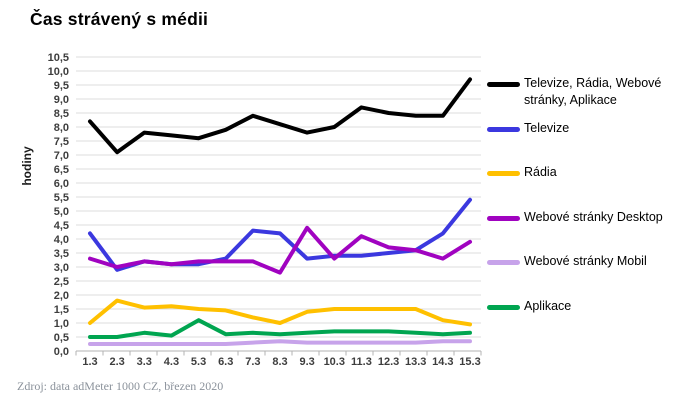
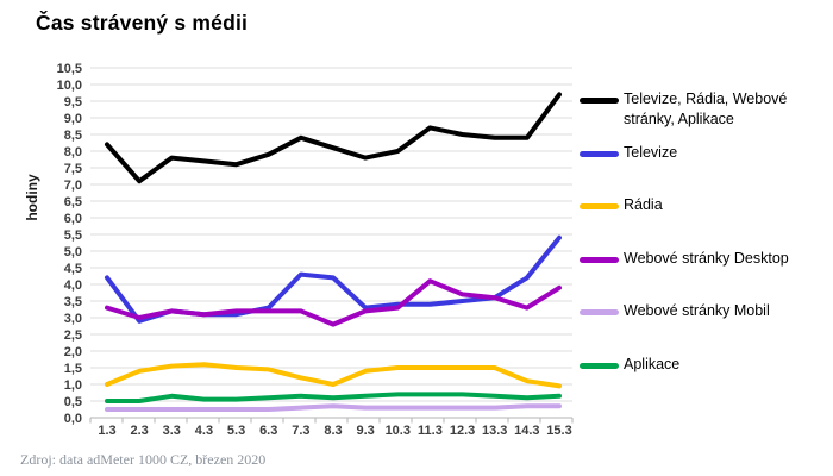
Rádia/2.3: 1,8 -> 1,4
Aplikace/5.3: 1,1 -> 0,6
Webové stránky Desktop/9.3: 4,4 -> 3,2
